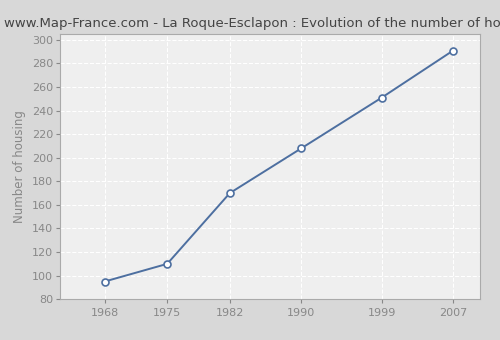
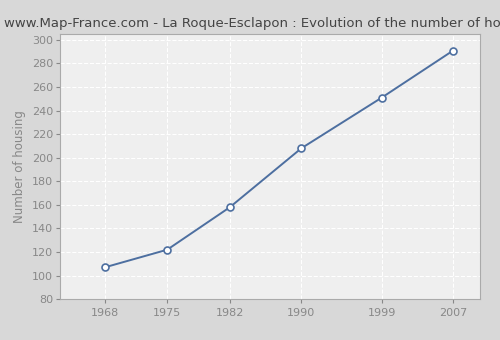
1968: 95 -> 107
1975: 110 -> 122
1982: 170 -> 158
